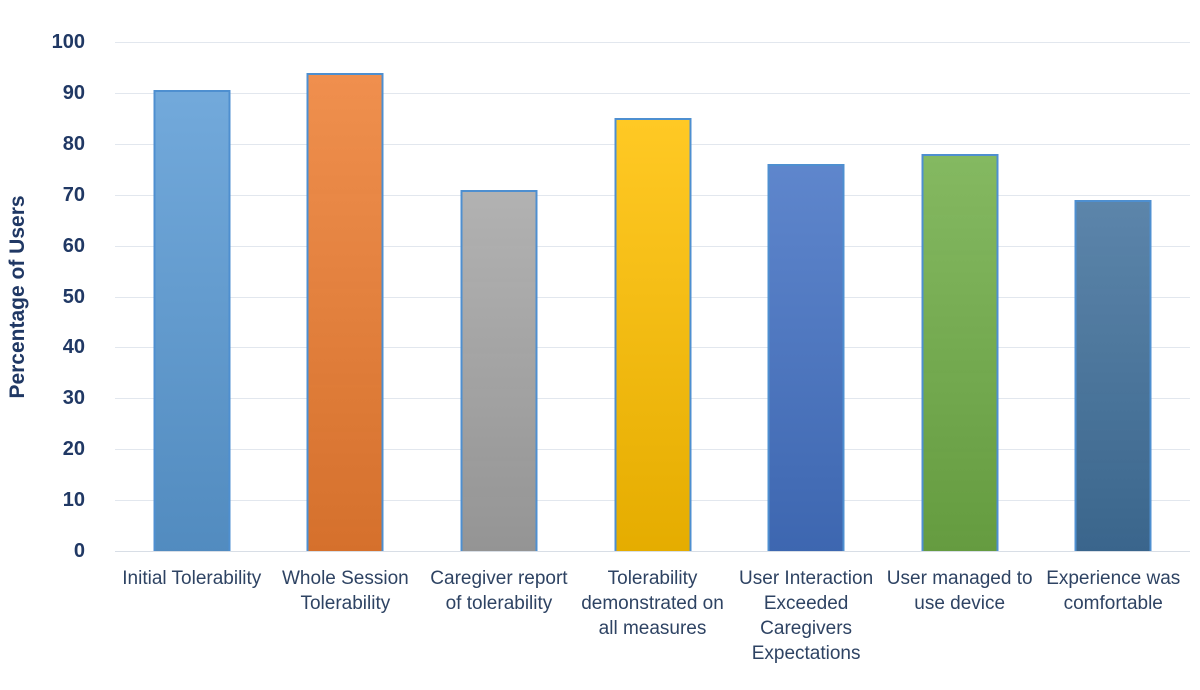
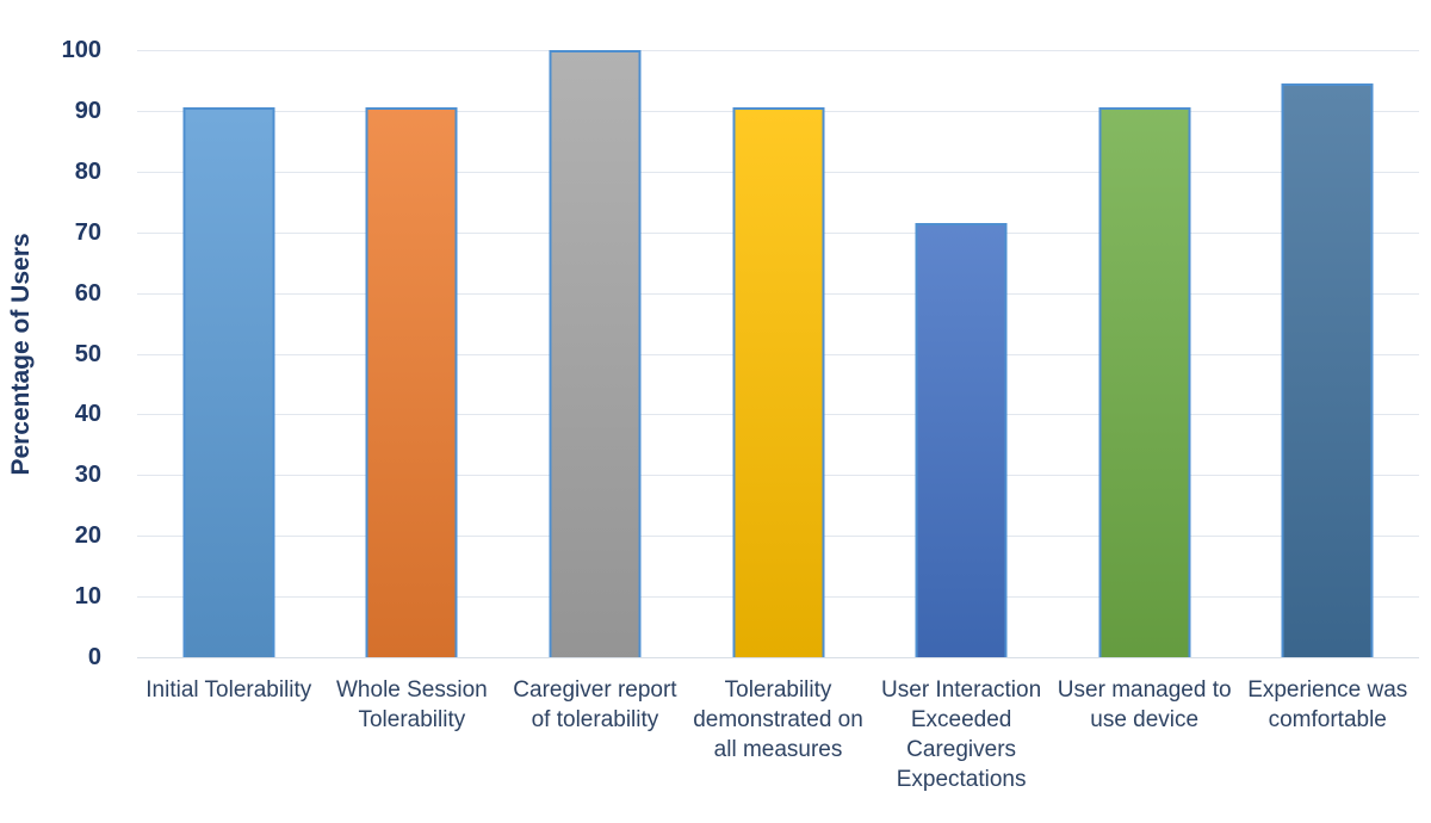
Whole Session Tolerability: 94 -> 90
Caregiver report of tolerability: 71 -> 100
Tolerability demonstrated on all measures: 85 -> 90
User Interaction Exceeded Caregivers Expectations: 76 -> 72
User managed to use device: 78 -> 90
Experience was comfortable: 69 -> 94
